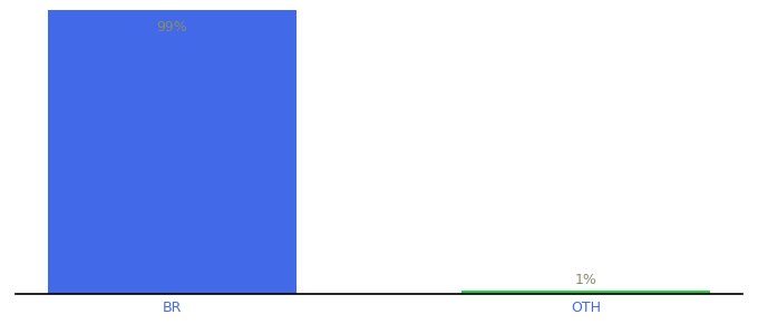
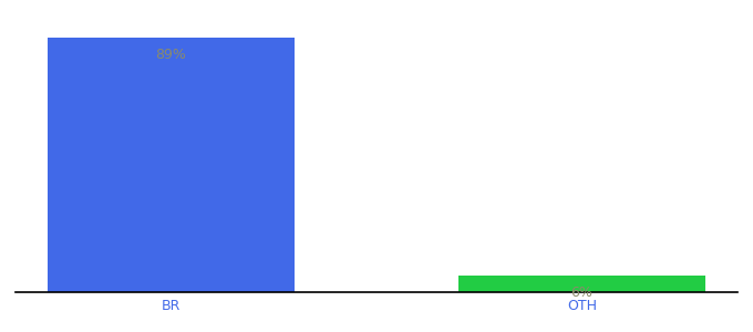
BR: 99% -> 89%
OTH: 1% -> 6%
